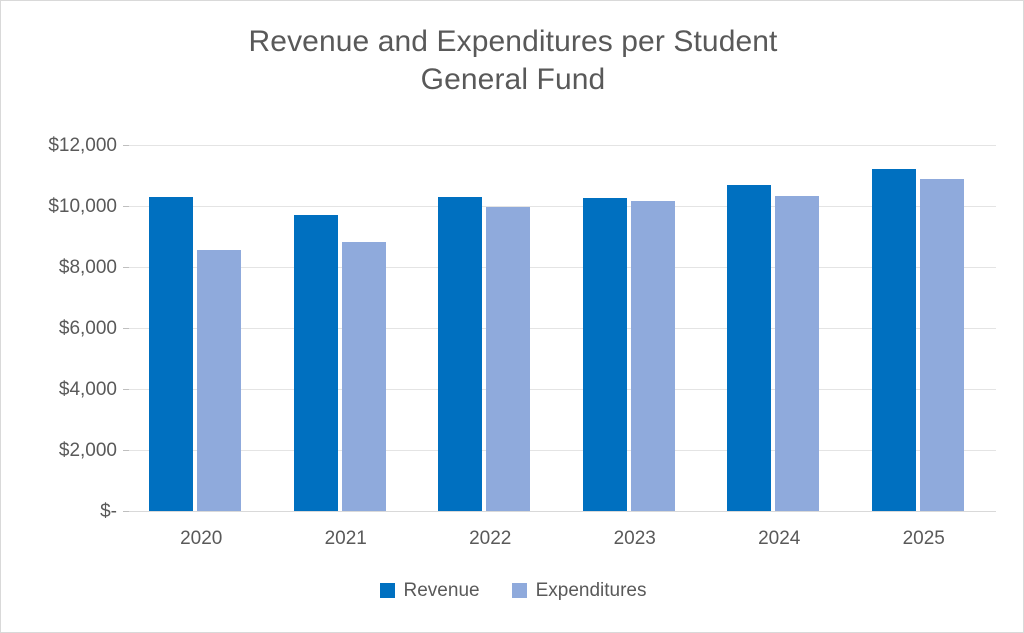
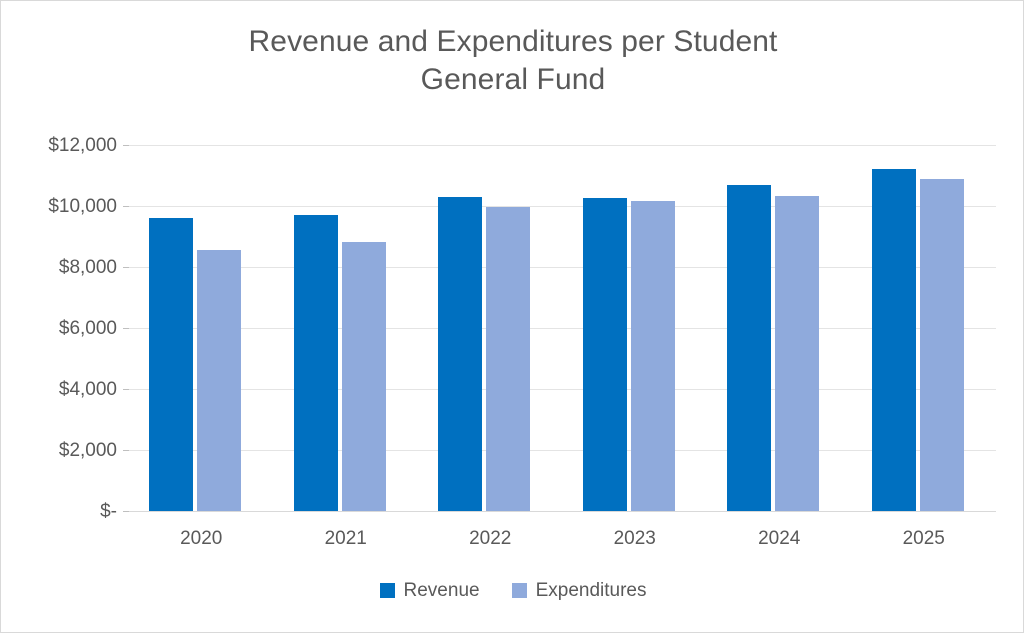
Revenue/2020: $10300 -> $9600
